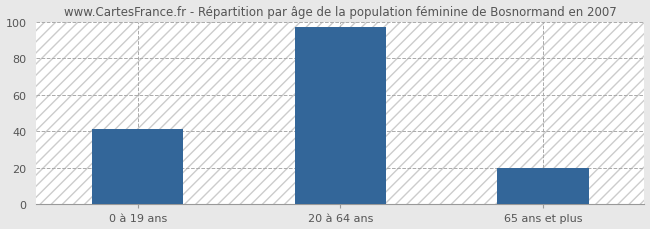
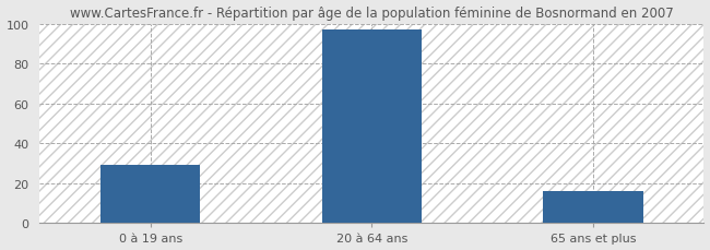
0 à 19 ans: 41 -> 29
65 ans et plus: 20 -> 16
